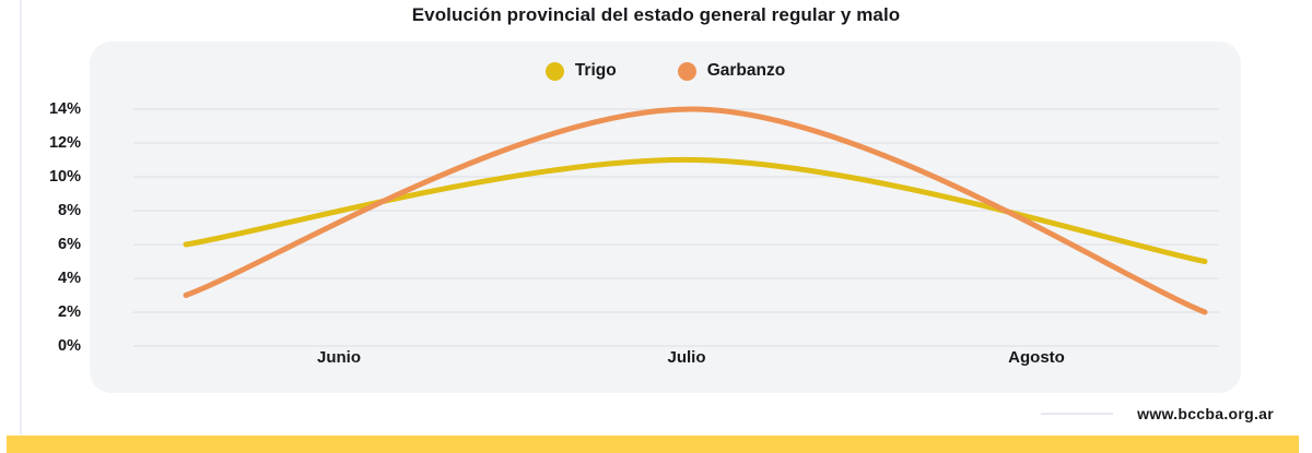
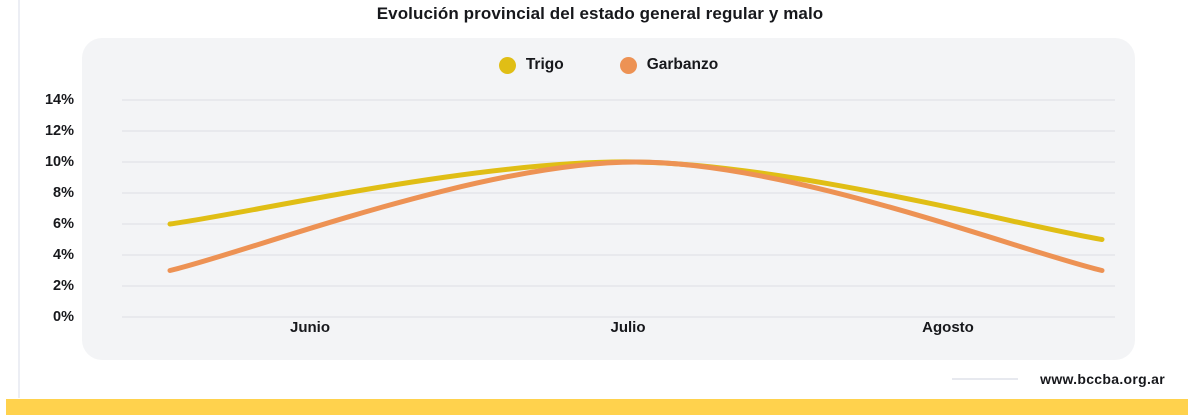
Trigo/Julio: 11% -> 10%
Garbanzo/Julio: 14% -> 10%
Garbanzo/Agosto: 2% -> 3%
